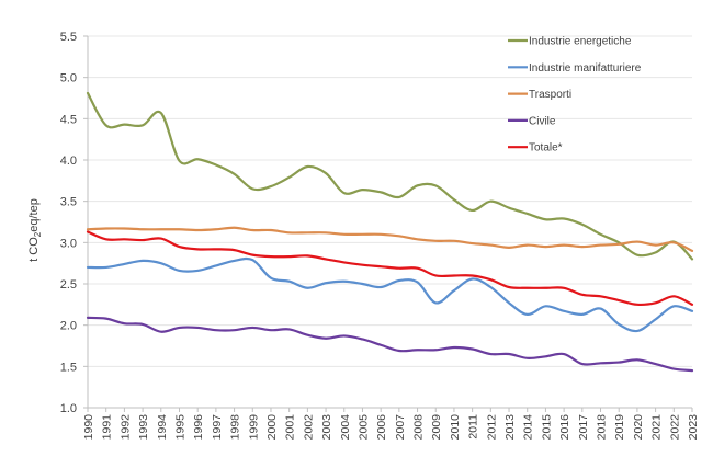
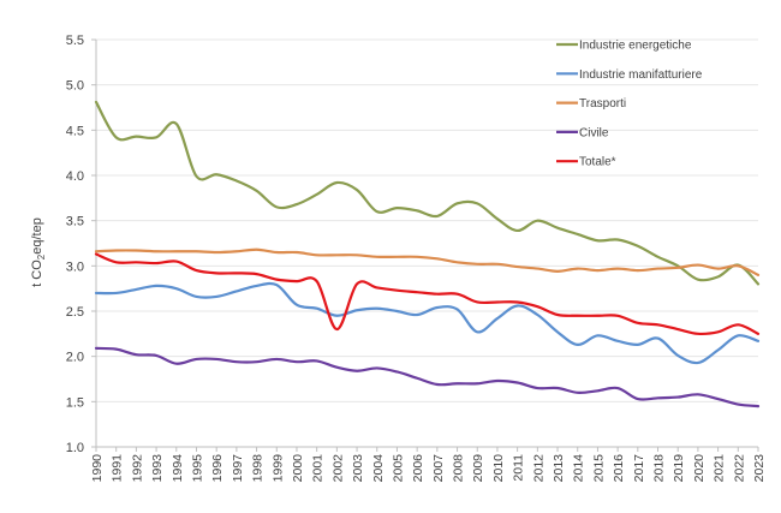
Totale*/2002: 2.8 -> 2.3
